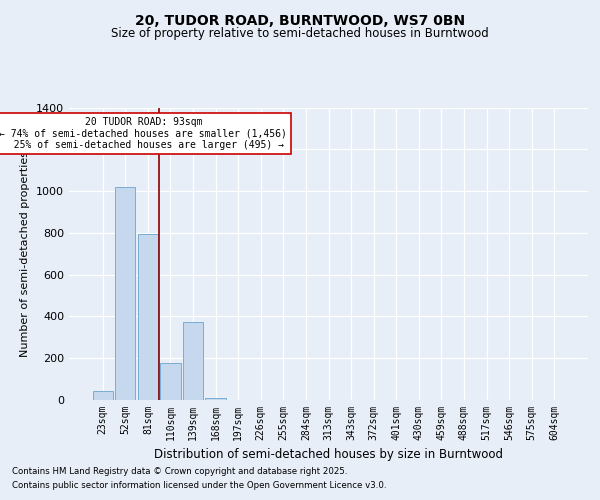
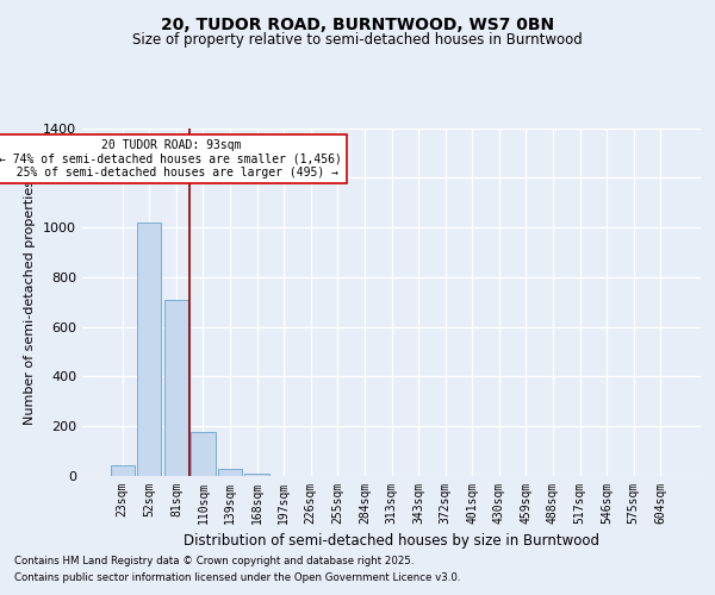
81sqm: 795 -> 710
139sqm: 375 -> 30
